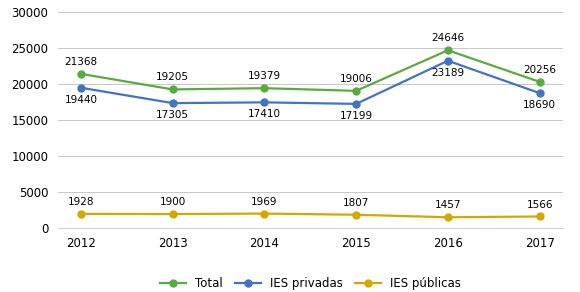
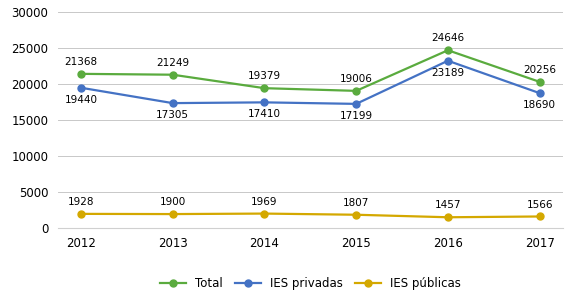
Total/2013: 19205 -> 21249
